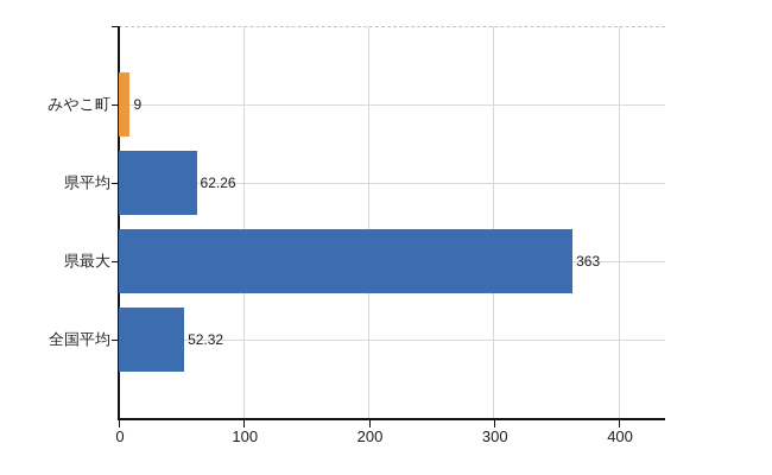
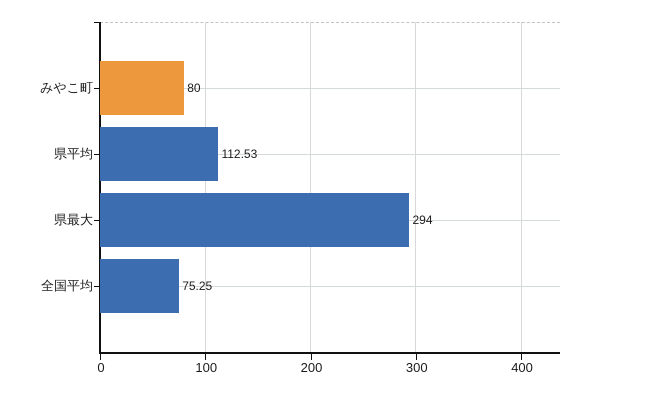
みやこ町: 9 -> 80
県平均: 62.26 -> 112.53
県最大: 363 -> 294
全国平均: 52.32 -> 75.25
